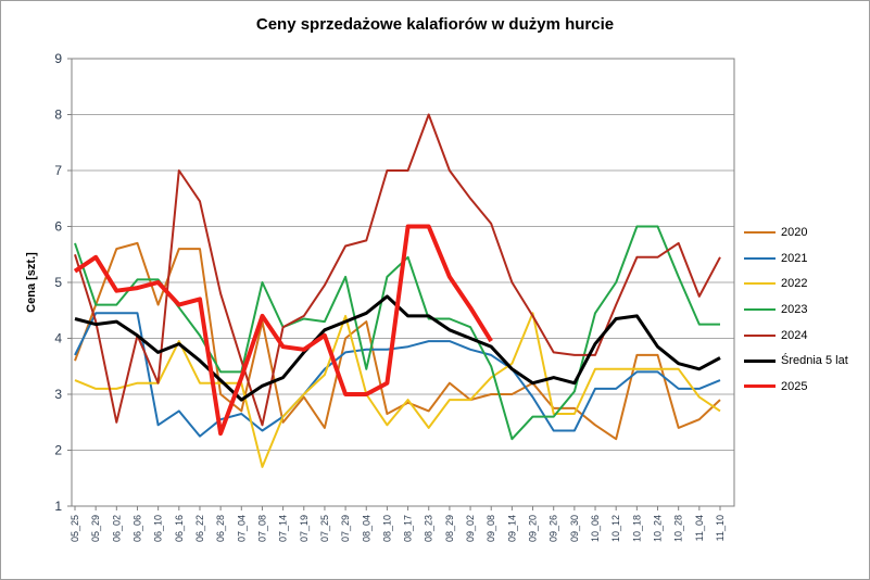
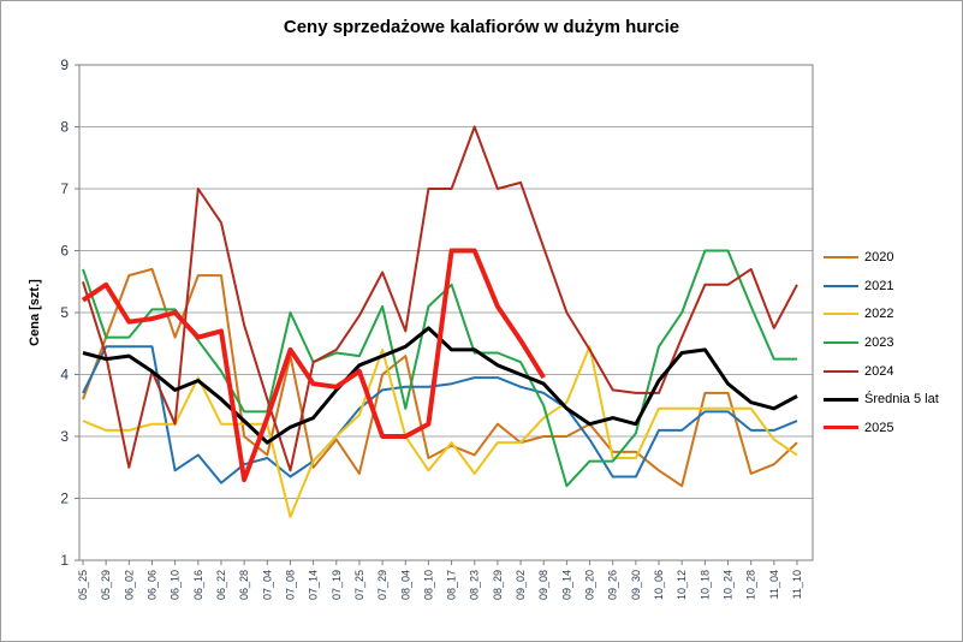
2024/08_04: 5.8 -> 4.7
2024/09_02: 6.5 -> 7.1
